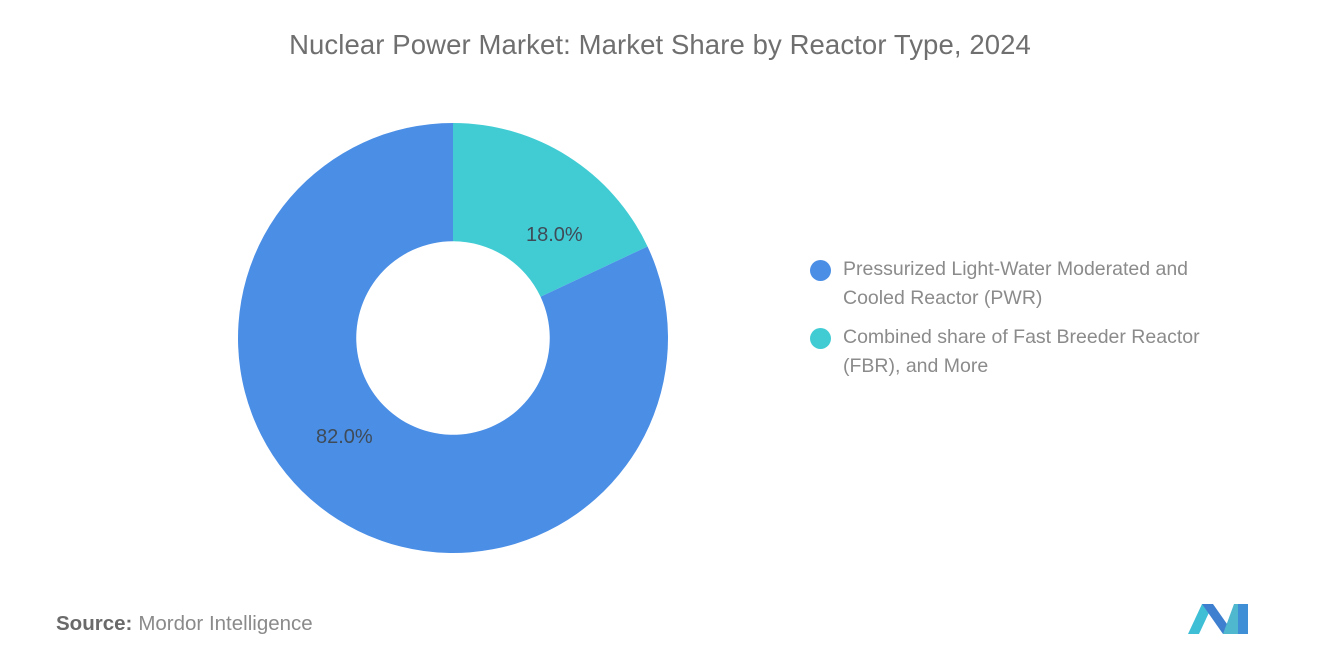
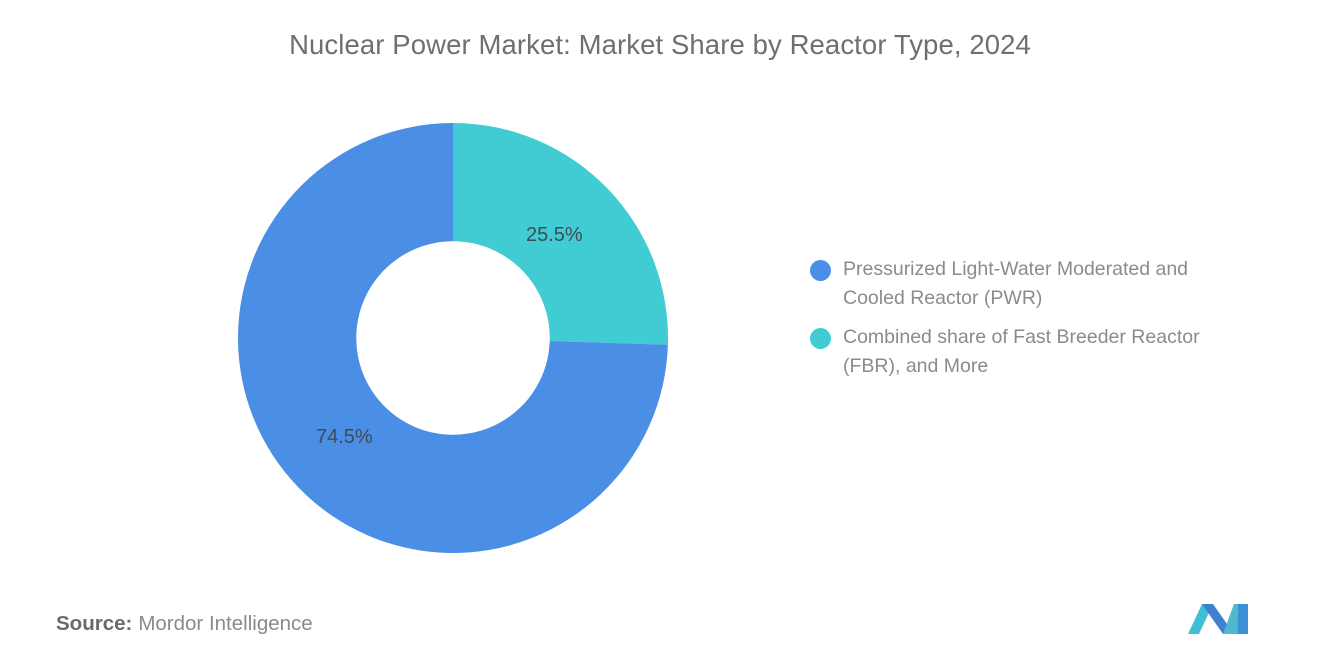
Pressurized Light-Water Moderated and Cooled Reactor (PWR): 82.0% -> 74.5%
Combined share of Fast Breeder Reactor (FBR), and More: 18.0% -> 25.5%
